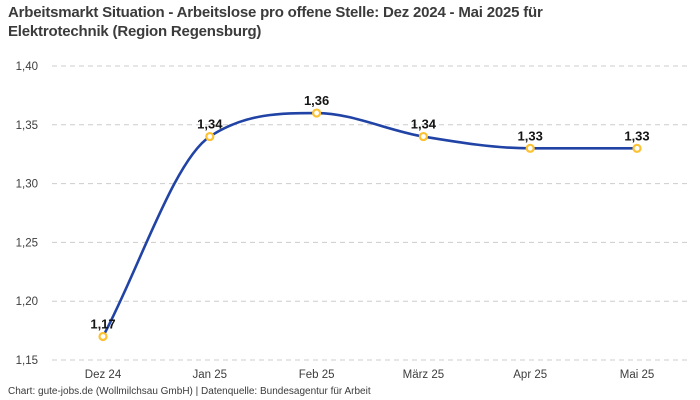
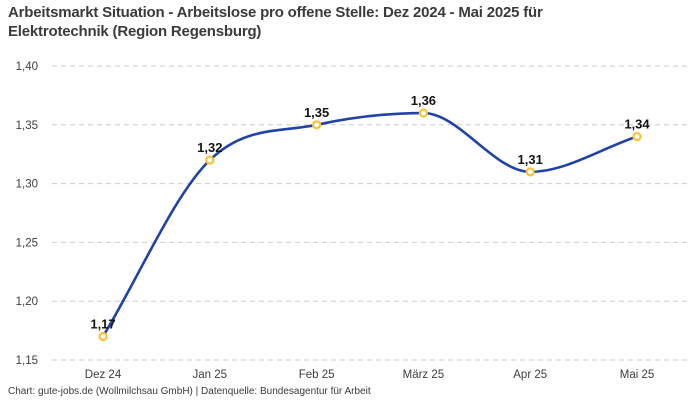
Jan 25: 1,34 -> 1,32
Feb 25: 1,36 -> 1,35
März 25: 1,34 -> 1,36
Apr 25: 1,33 -> 1,31
Mai 25: 1,33 -> 1,34
